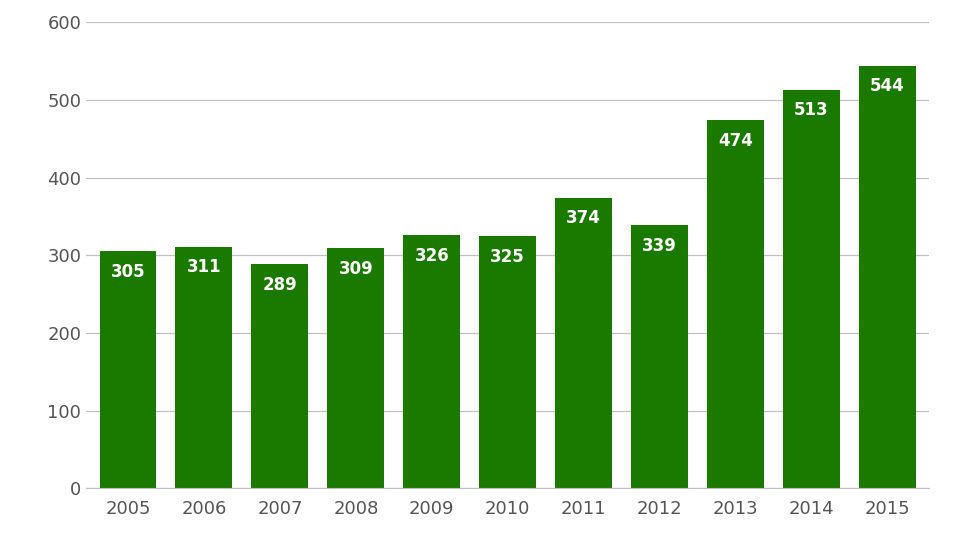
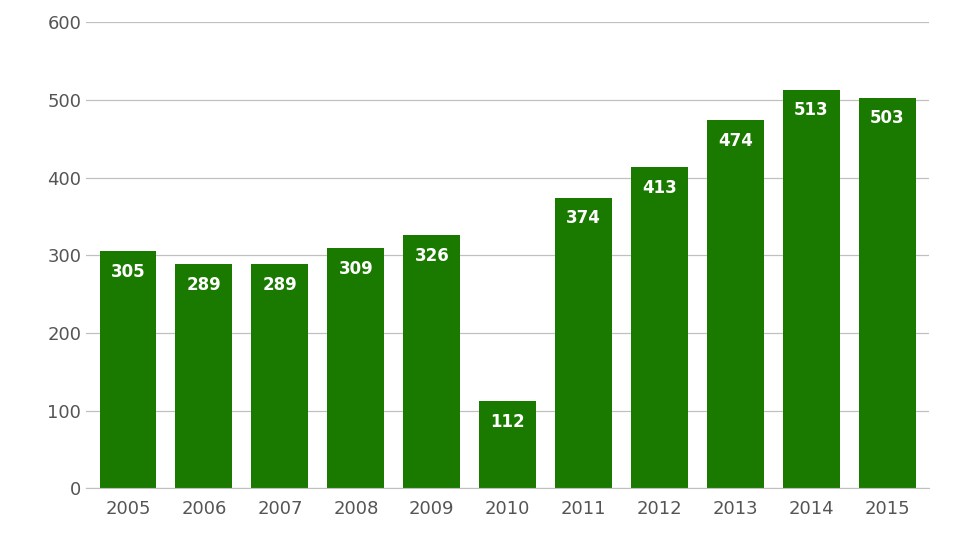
2006: 311 -> 289
2010: 325 -> 112
2012: 339 -> 413
2015: 544 -> 503
